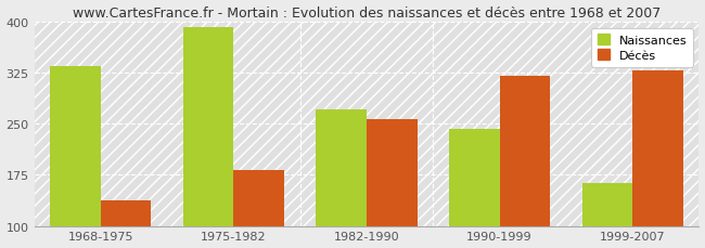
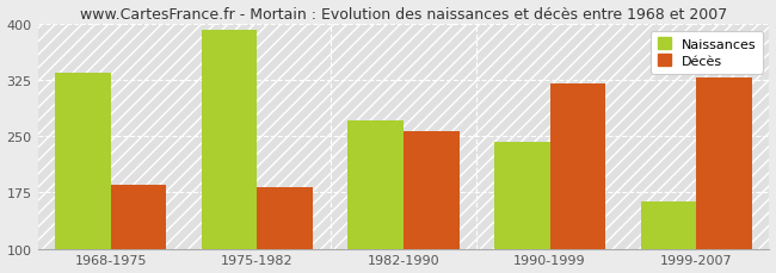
Décès/1968-1975: 138 -> 185
